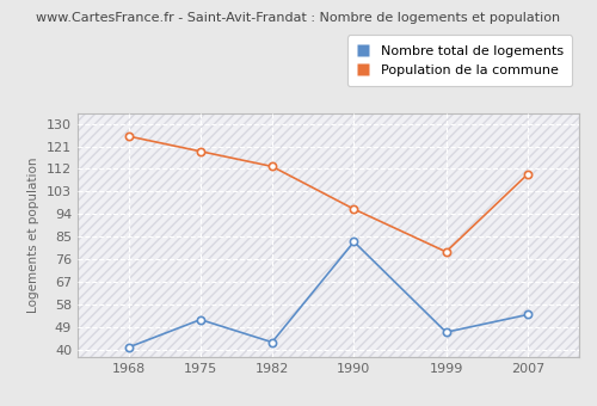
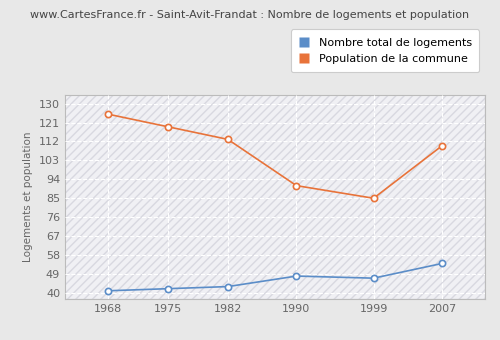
Nombre total de logements/1975: 52 -> 42
Nombre total de logements/1990: 83 -> 48
Population de la commune/1990: 96 -> 91
Population de la commune/1999: 79 -> 85
